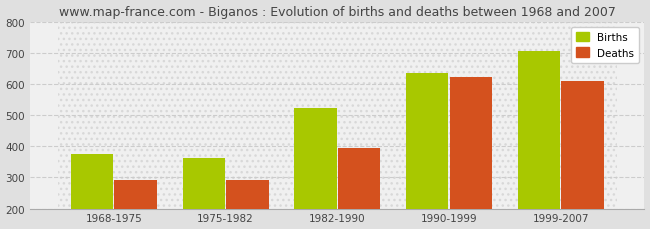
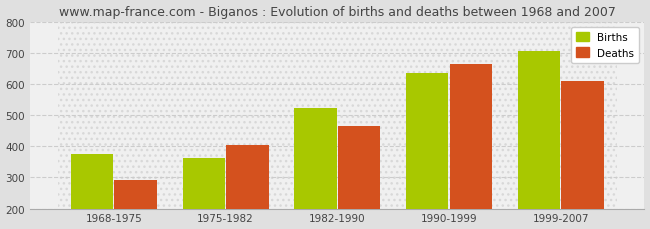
Deaths/1975-1982: 292 -> 405
Deaths/1982-1990: 395 -> 465
Deaths/1990-1999: 622 -> 665
